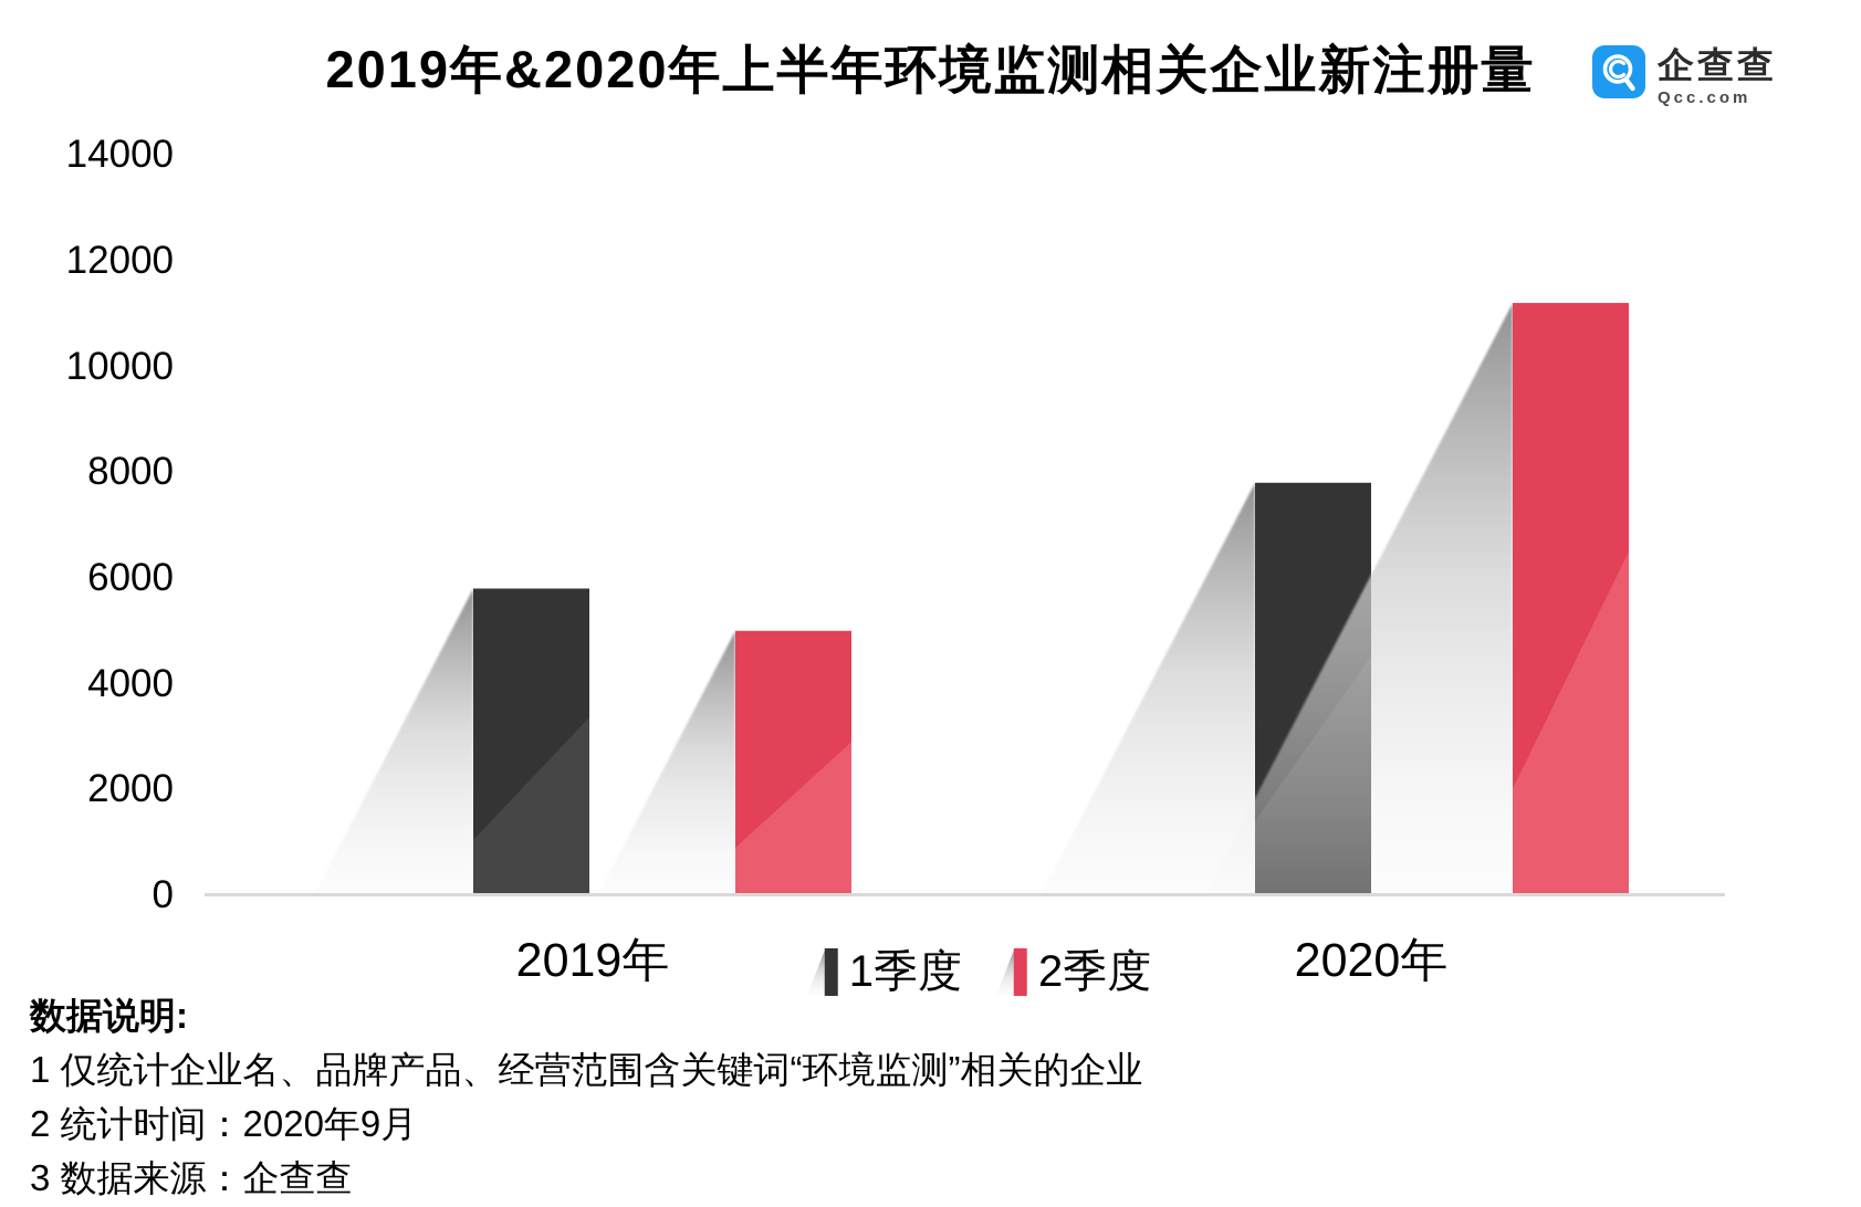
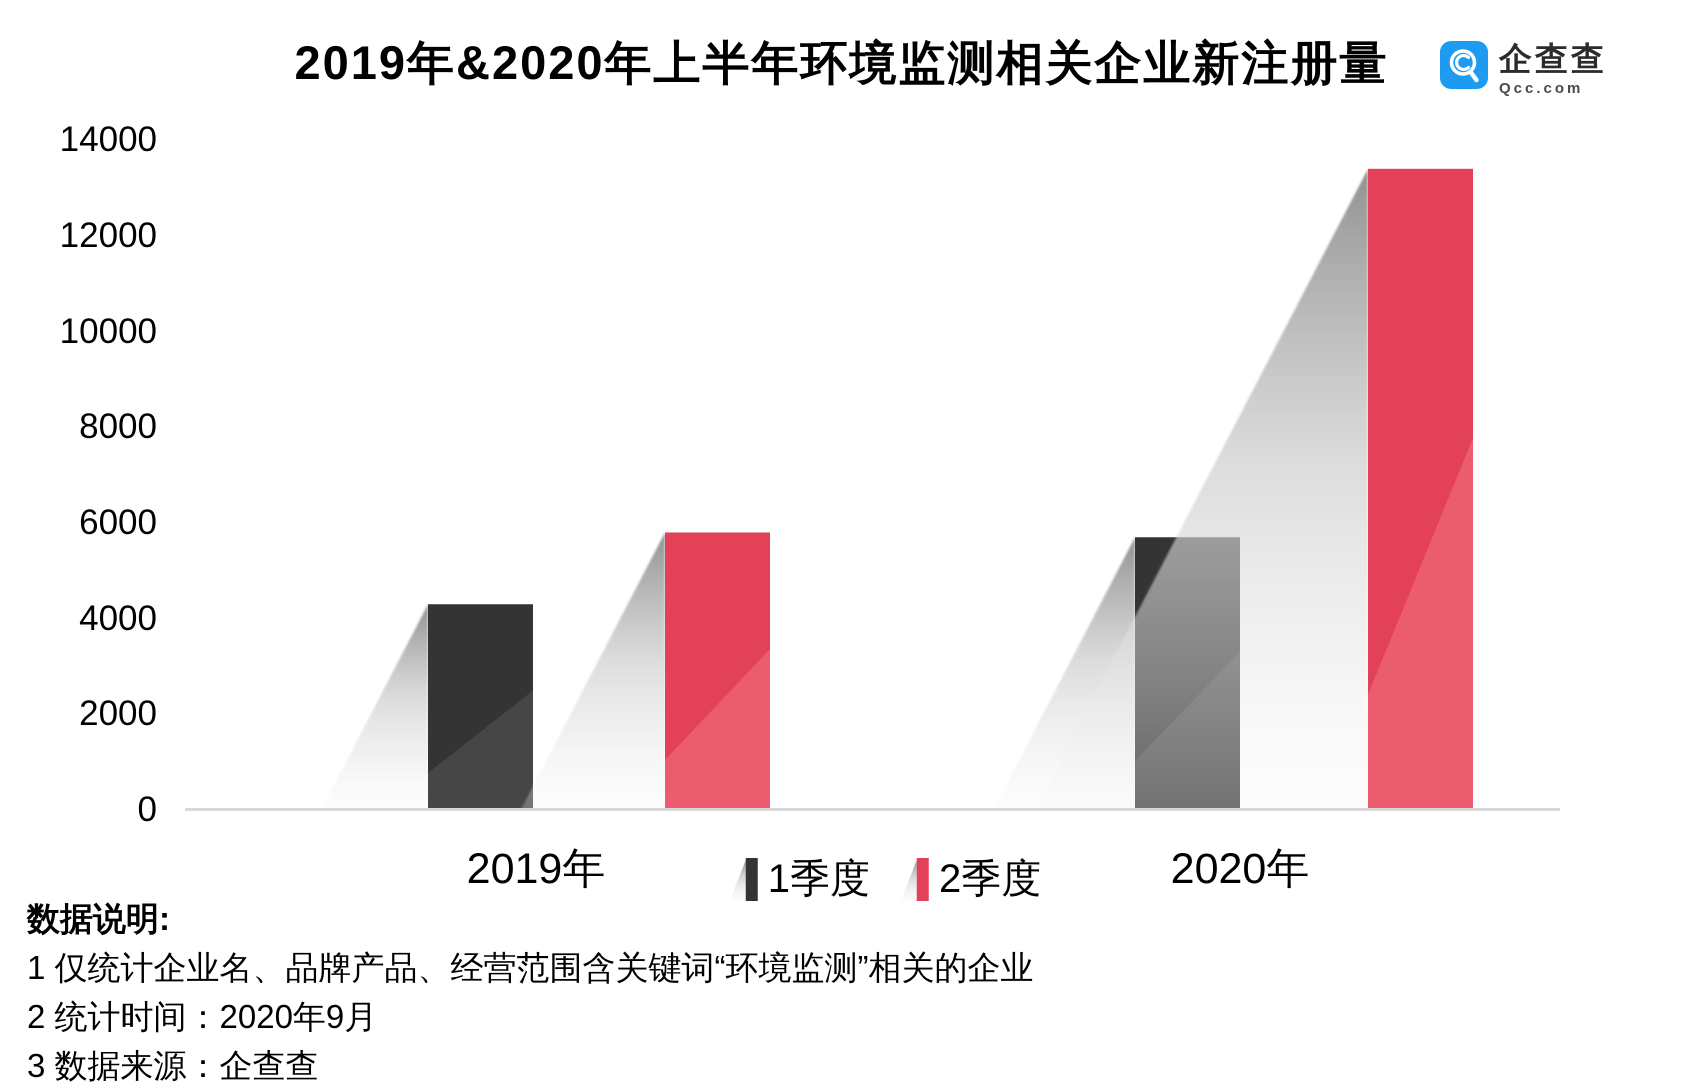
1季度/2019年: 5800 -> 4300
2季度/2019年: 5000 -> 5800
1季度/2020年: 7800 -> 5700
2季度/2020年: 11200 -> 13400
